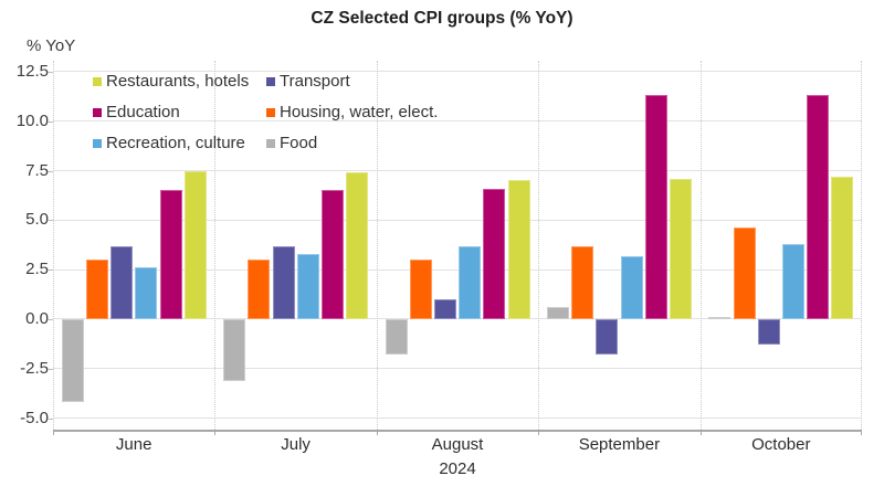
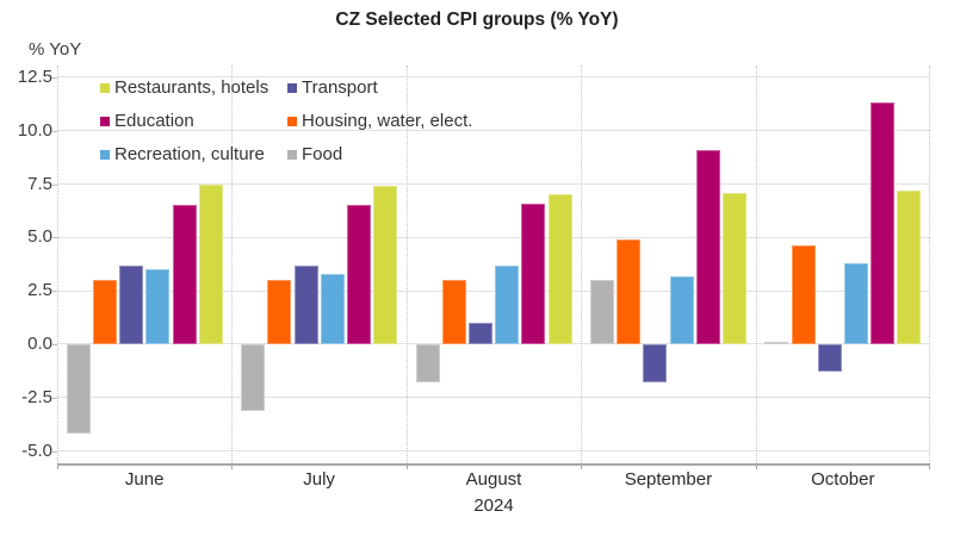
Recreation, culture/June: 2.6 -> 3.5
Food/September: 0.6 -> 3.0
Housing, water, elect./September: 3.7 -> 4.9
Education/September: 11.3 -> 9.1
